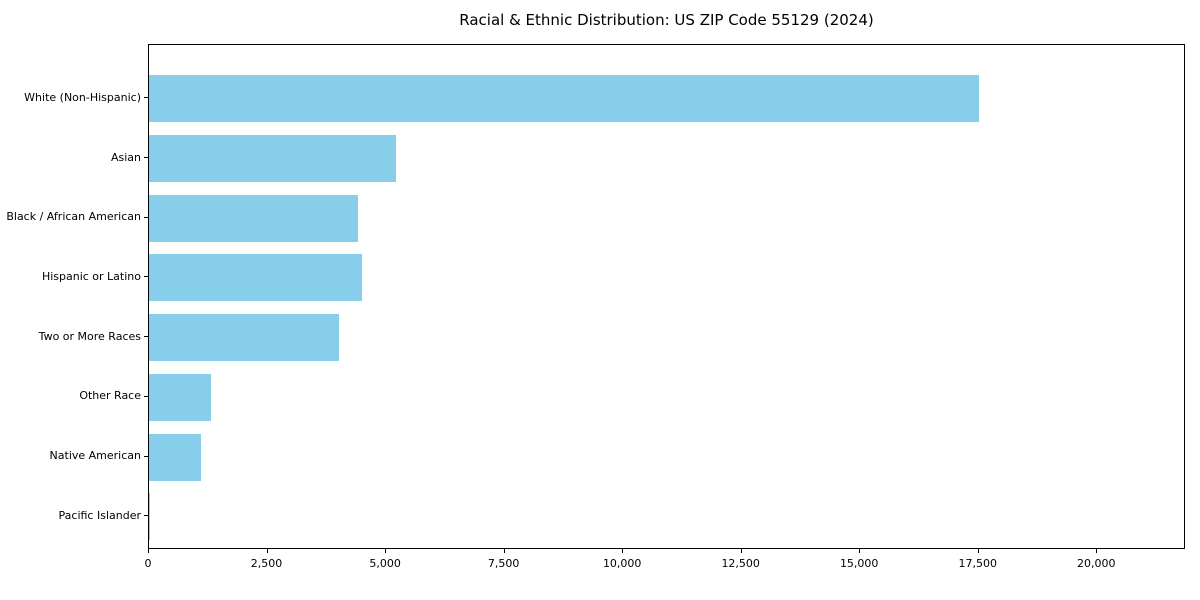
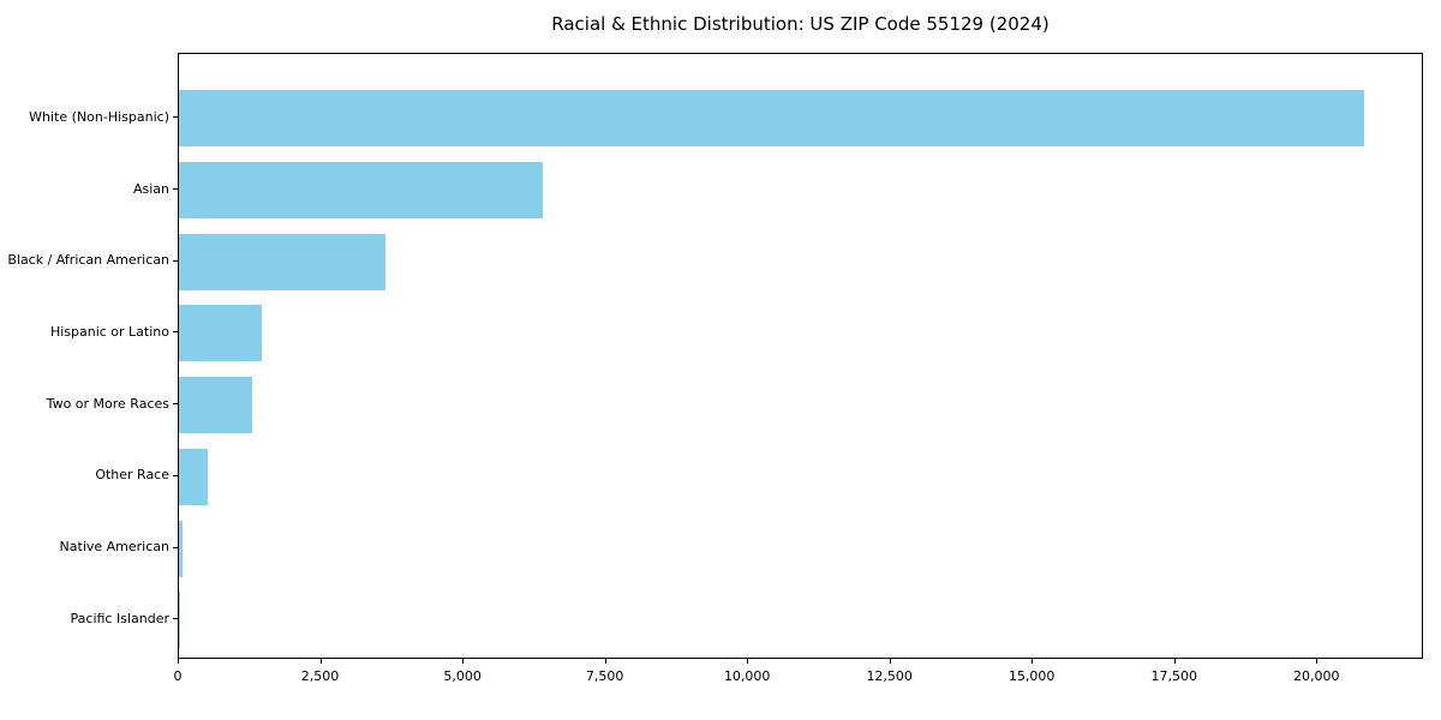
White (Non-Hispanic): 17500 -> 20800
Asian: 5200 -> 6400
Black / African American: 4400 -> 3600
Hispanic or Latino: 4500 -> 1400
Two or More Races: 4000 -> 1300
Other Race: 1300 -> 500
Native American: 1100 -> 100
